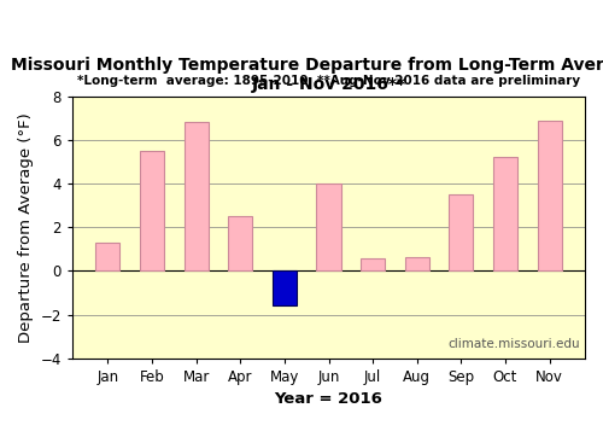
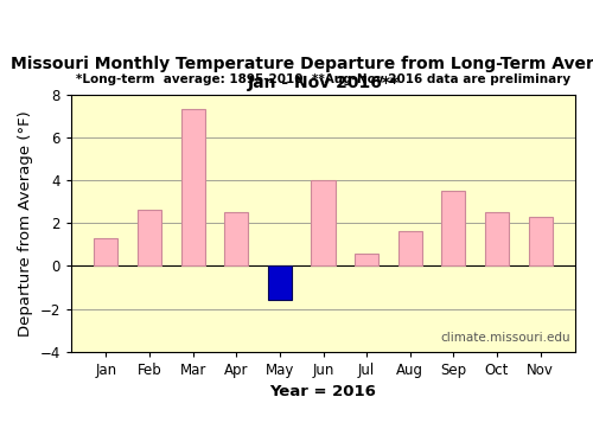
Feb: 5.5 -> 2.6
Mar: 6.8 -> 7.3
Aug: 0.7 -> 1.6
Oct: 5.2 -> 2.5
Nov: 6.8 -> 2.3
